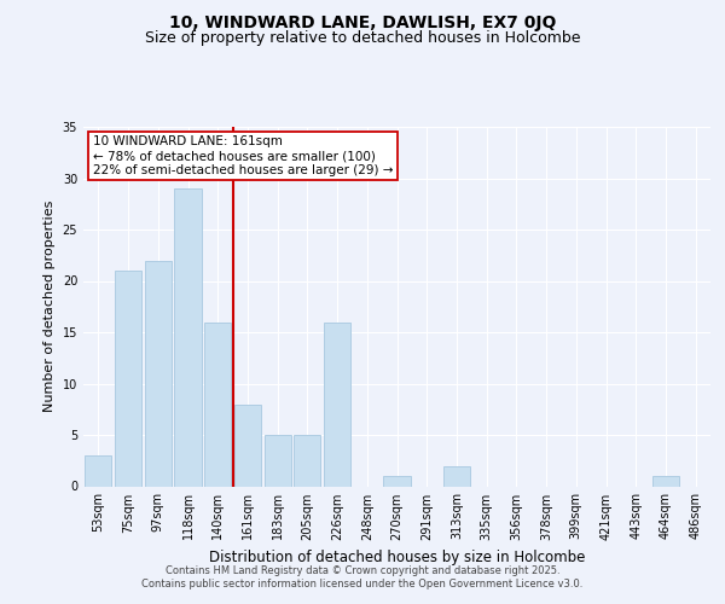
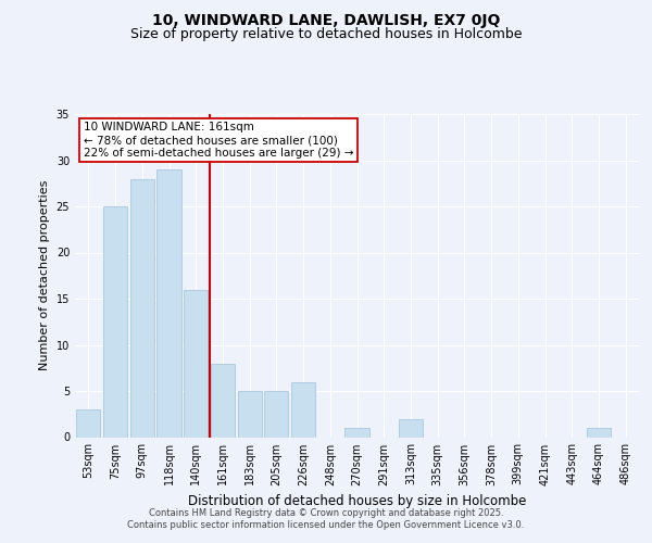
75sqm: 21 -> 25
97sqm: 22 -> 28
226sqm: 16 -> 6
